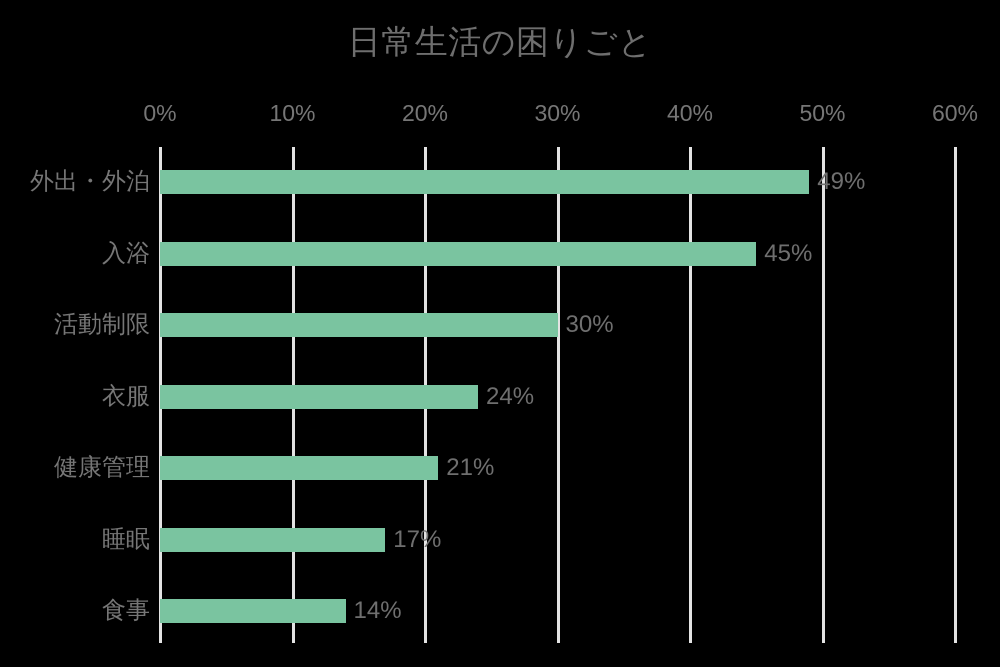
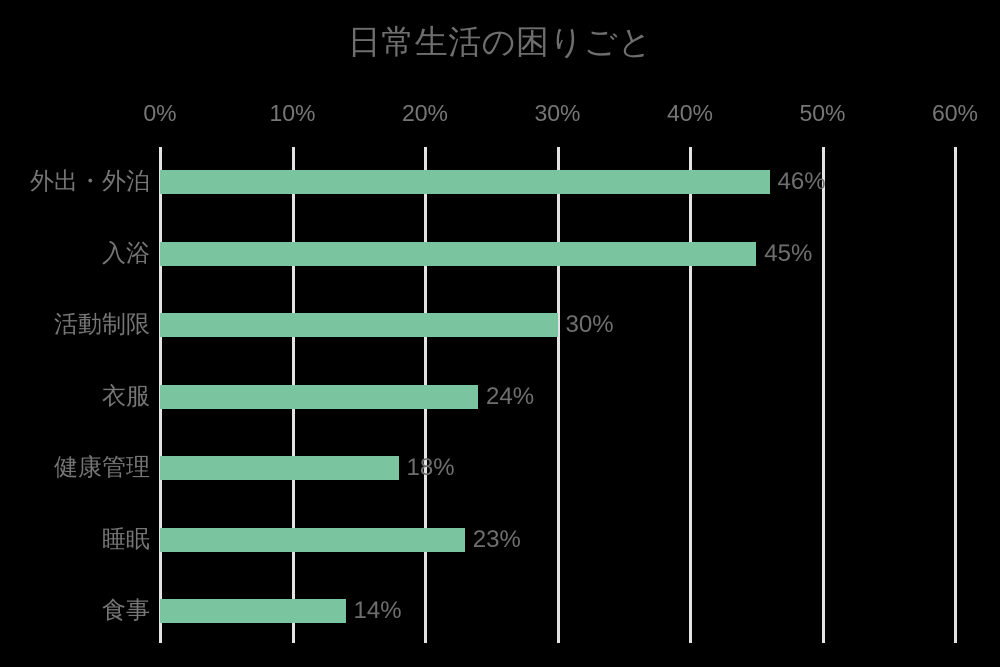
外出・外泊: 49% -> 46%
健康管理: 21% -> 18%
睡眠: 17% -> 23%
